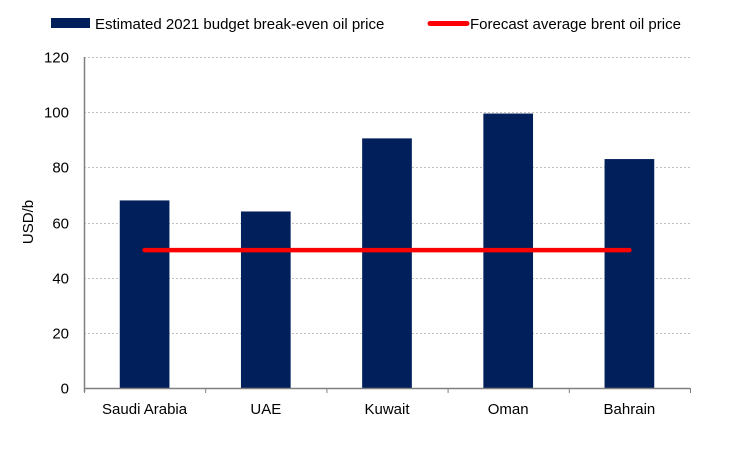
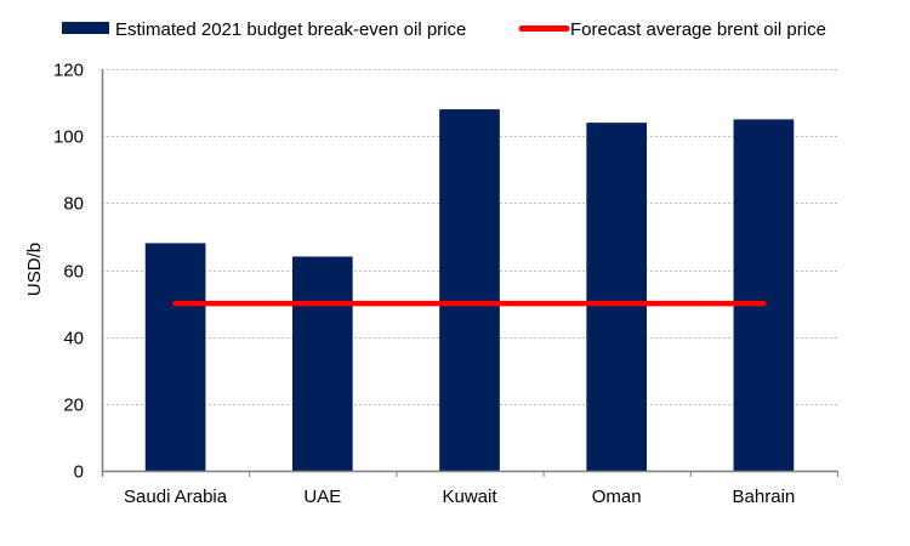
Estimated 2021 budget break-even oil price/Kuwait: 90 -> 108
Estimated 2021 budget break-even oil price/Oman: 100 -> 104
Estimated 2021 budget break-even oil price/Bahrain: 83 -> 105
